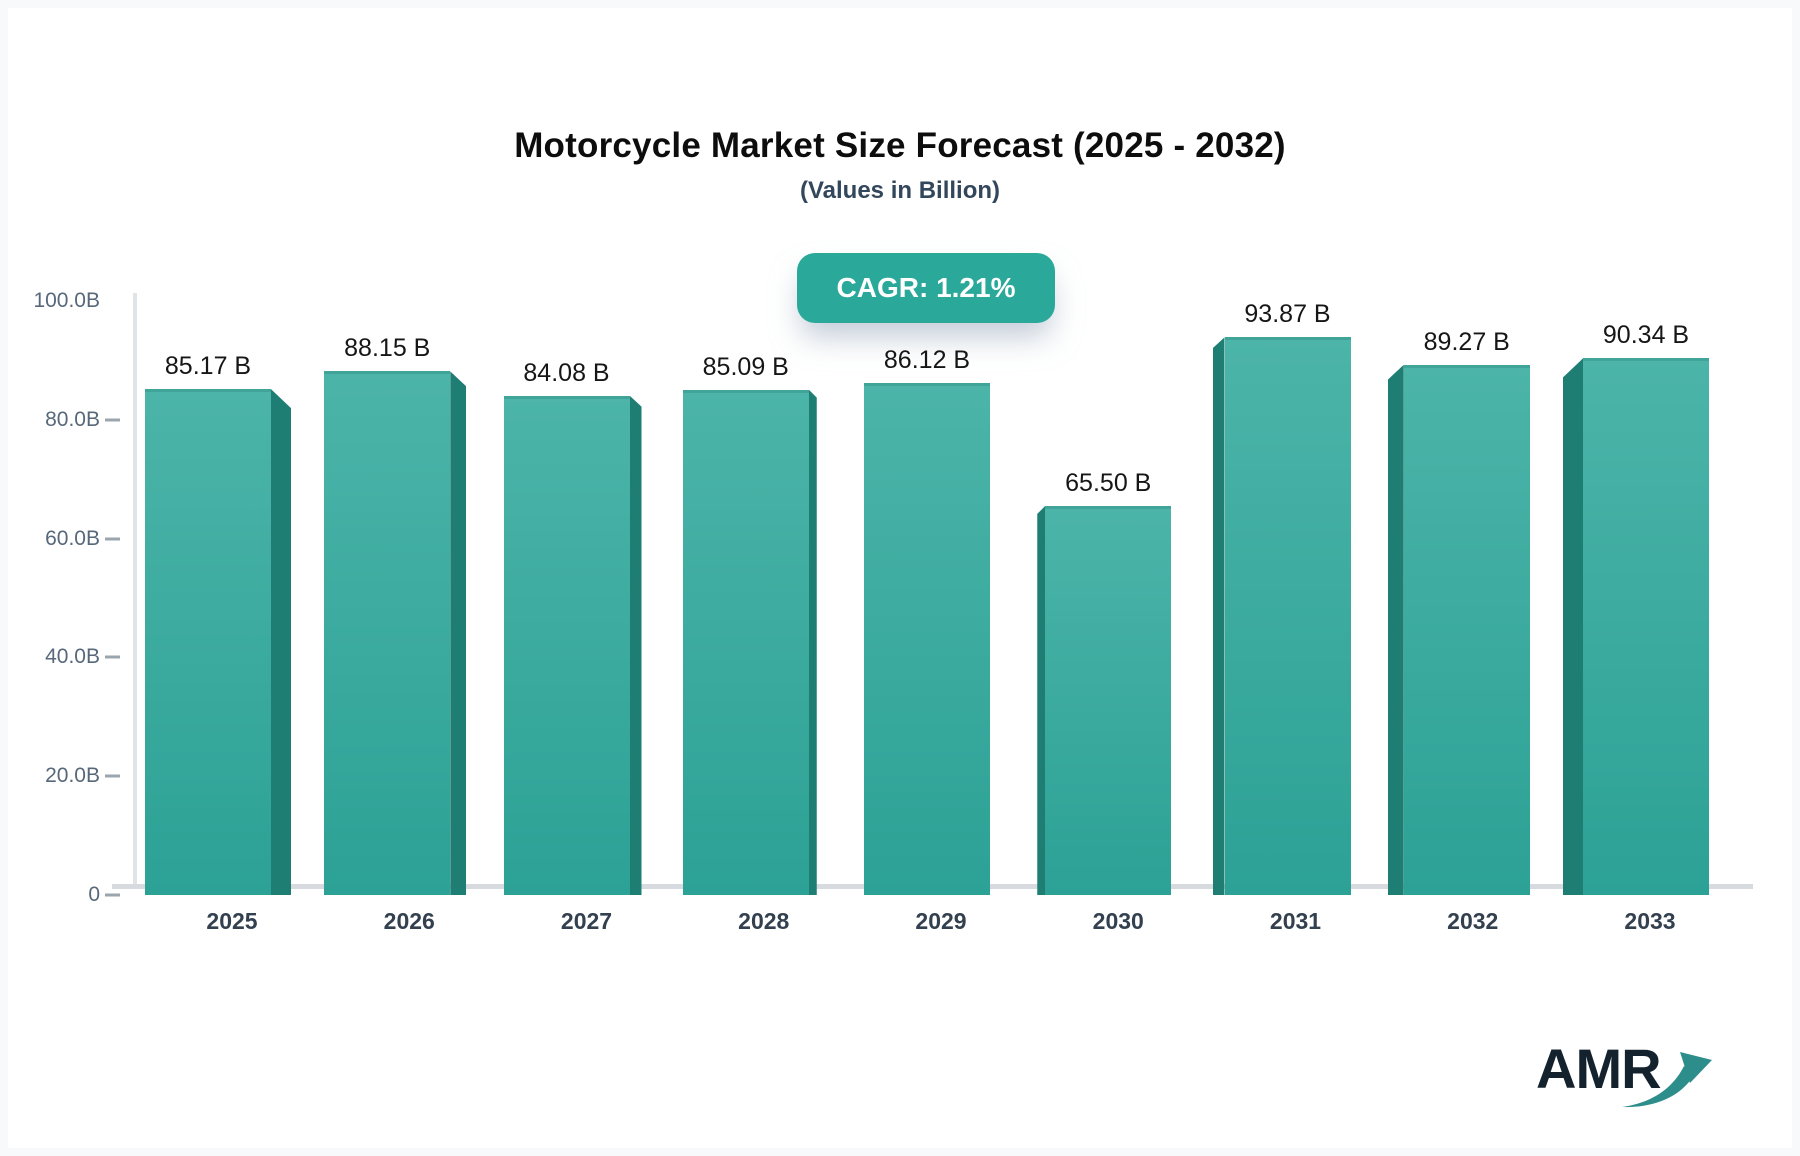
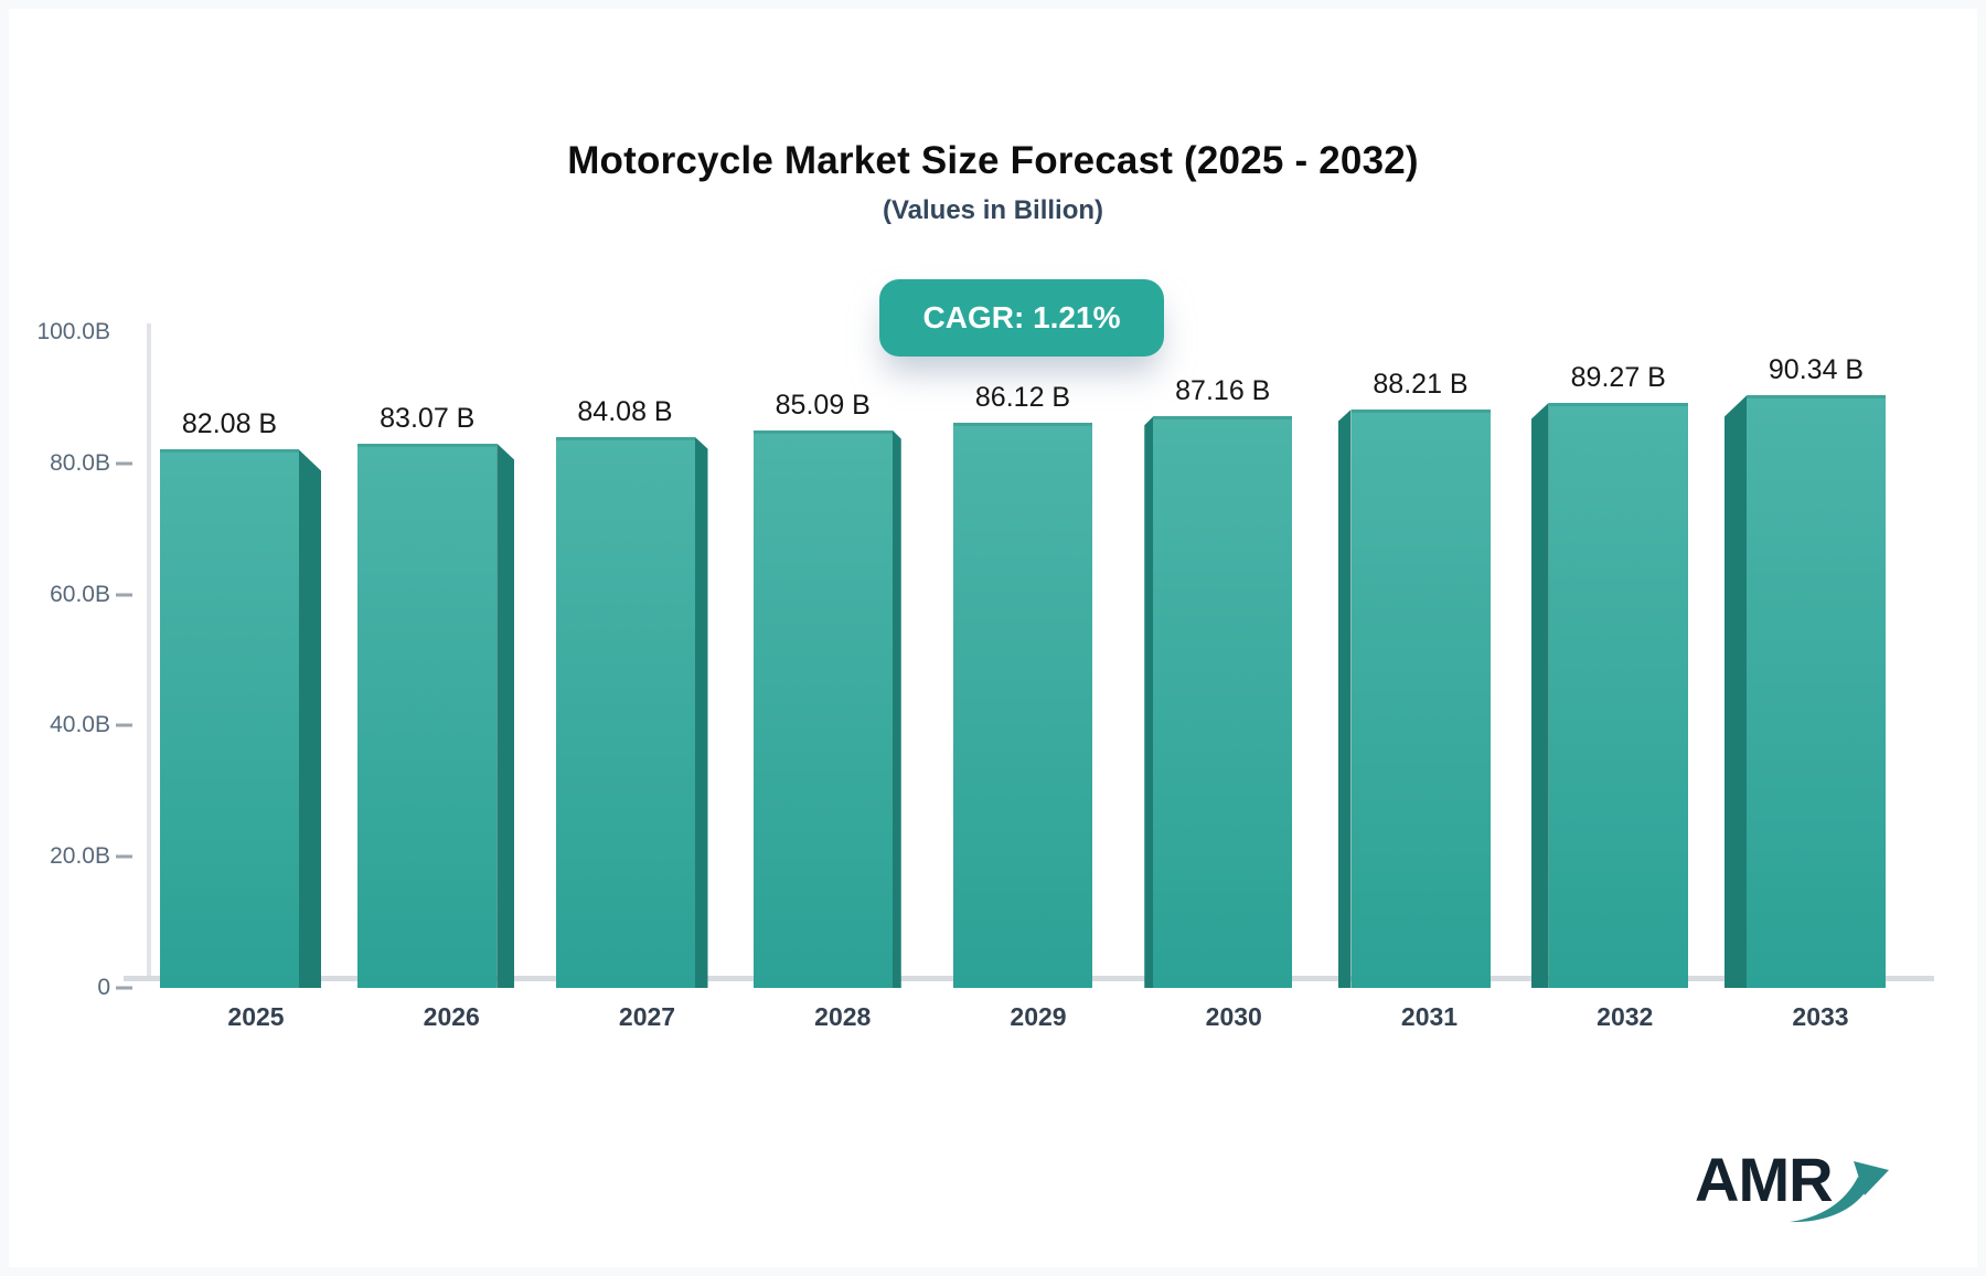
2025: 85.17 -> 82.08
2026: 88.15 -> 83.07
2030: 65.50 -> 87.16
2031: 93.87 -> 88.21
